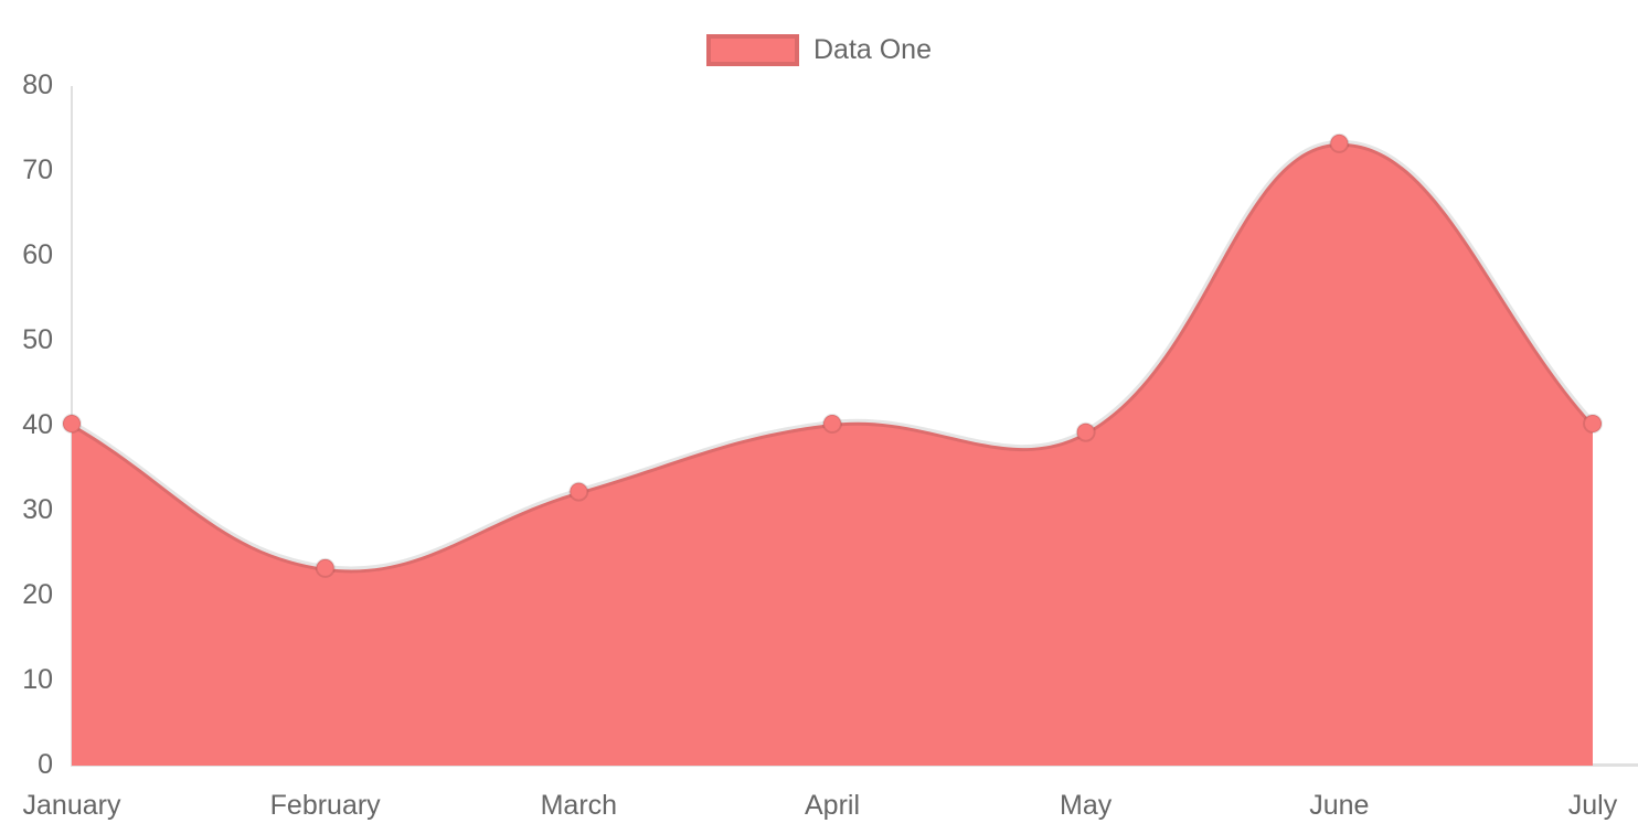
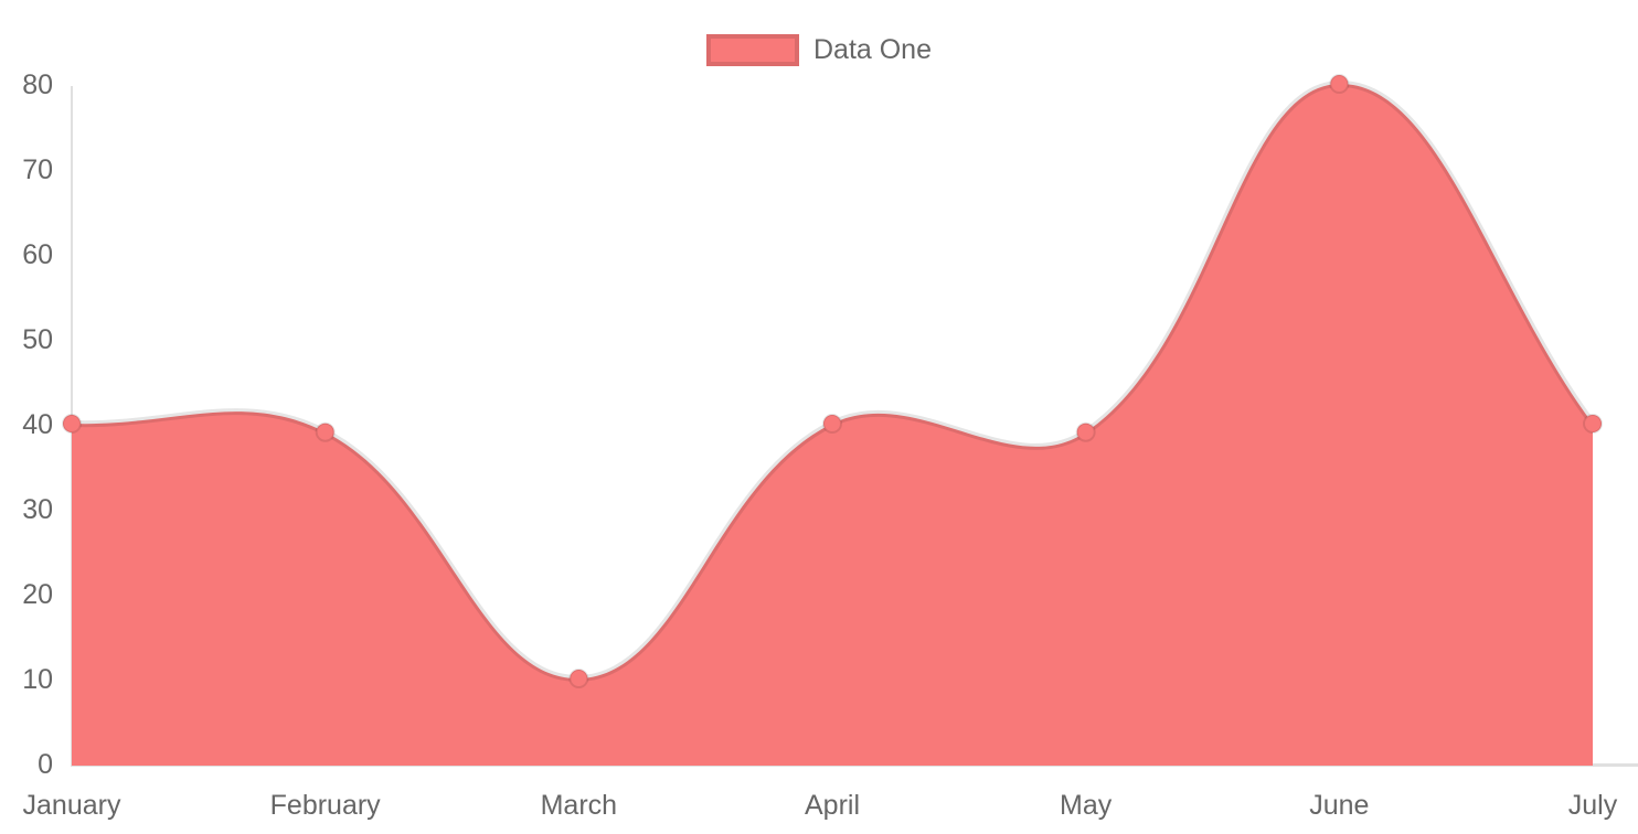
February: 23 -> 39
March: 32 -> 10
June: 73 -> 80
